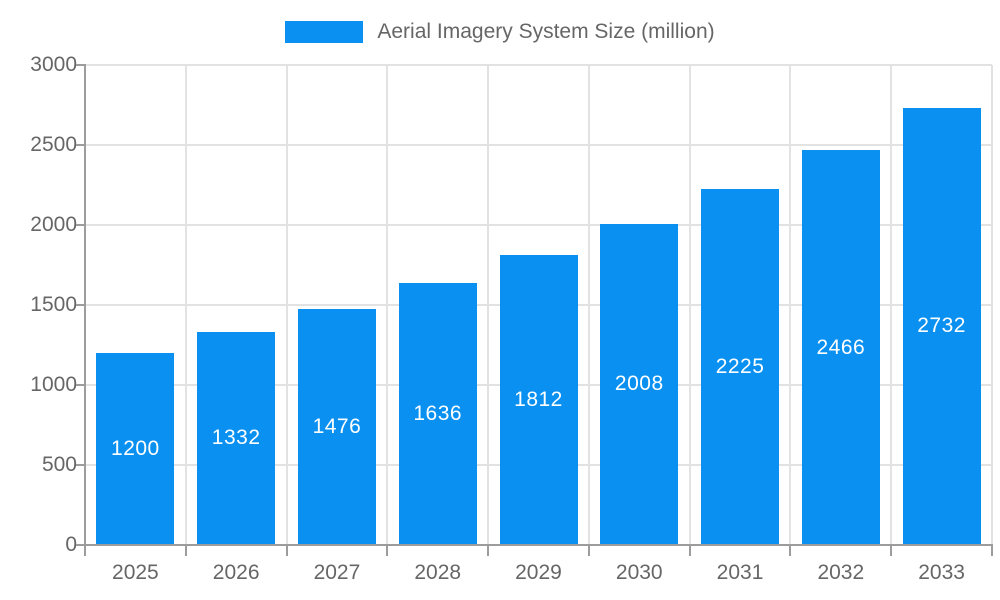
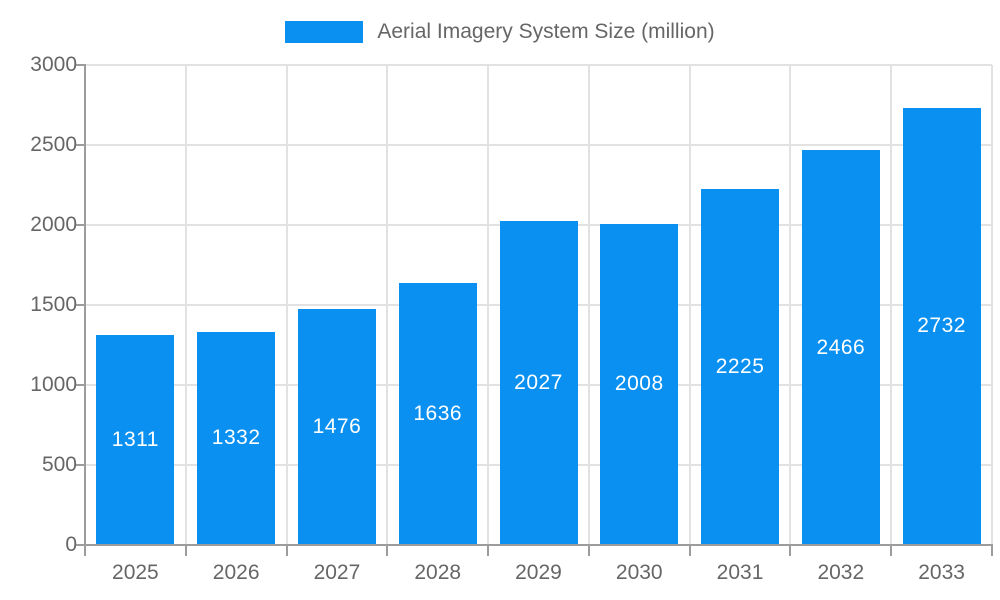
2025: 1200 -> 1311
2029: 1812 -> 2027
